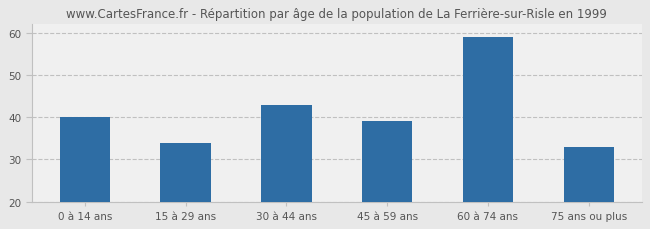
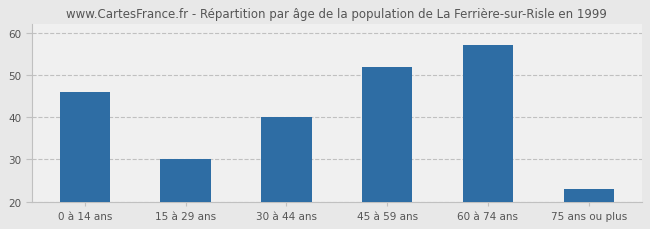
0 à 14 ans: 40 -> 46
15 à 29 ans: 34 -> 30
30 à 44 ans: 43 -> 40
45 à 59 ans: 39 -> 52
60 à 74 ans: 59 -> 57
75 ans ou plus: 33 -> 23
